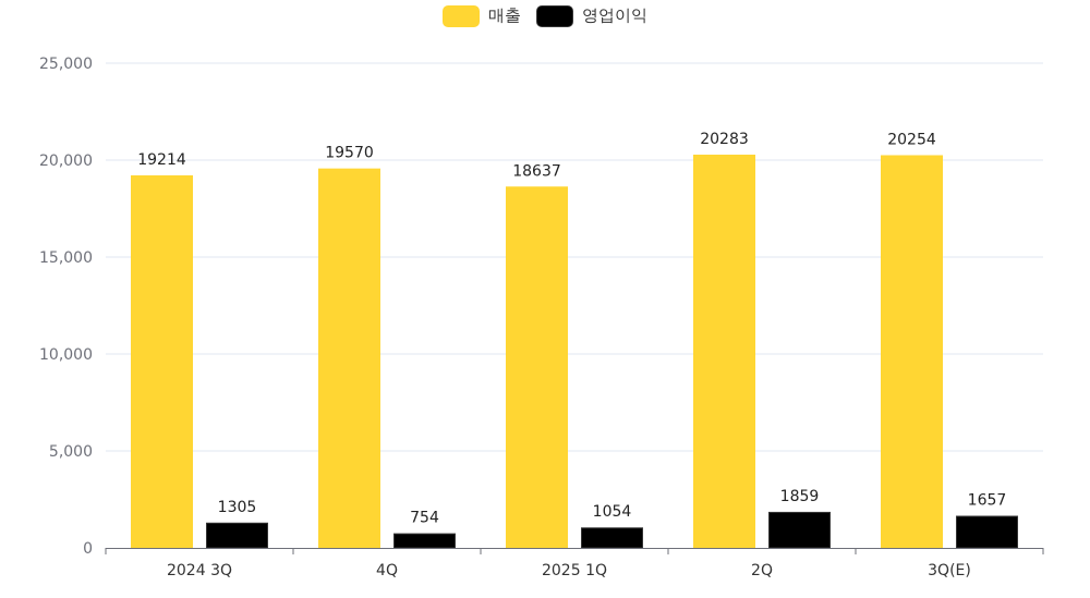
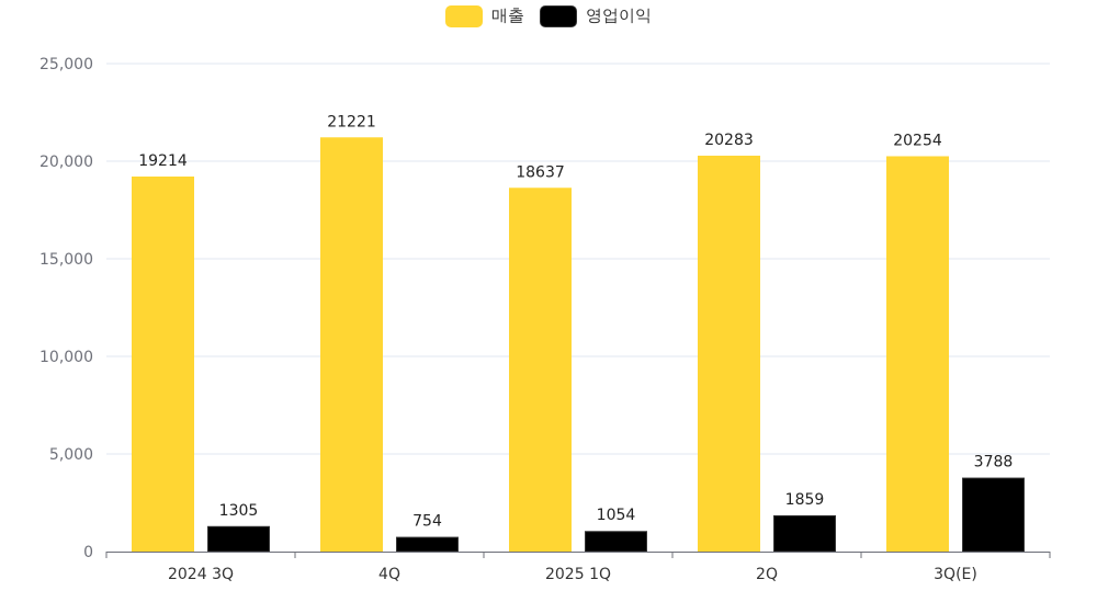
매출/4Q: 19570 -> 21221
영업이익/3Q(E): 1657 -> 3788
